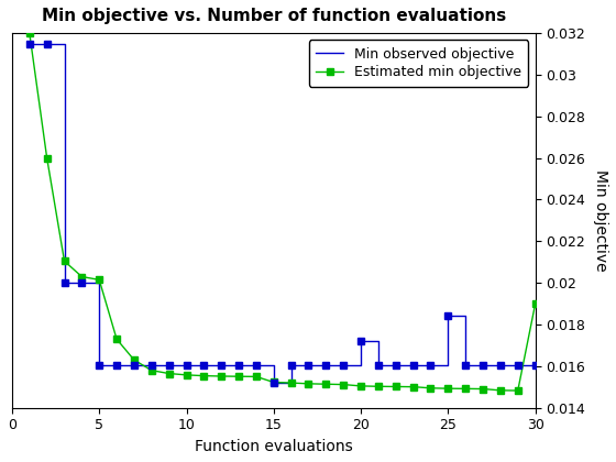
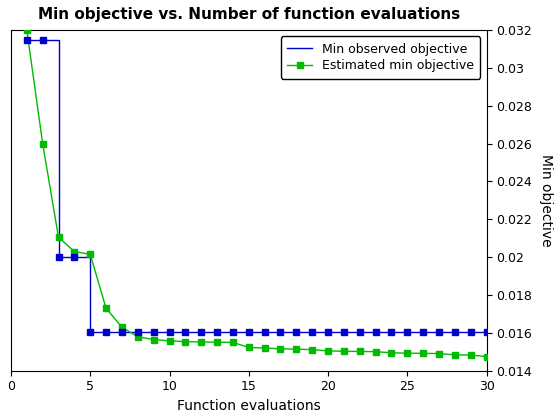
Min observed objective/15: 0.0152 -> 0.0160
Min observed objective/20: 0.0172 -> 0.0160
Min observed objective/25: 0.0184 -> 0.0160
Estimated min objective/30: 0.0190 -> 0.0147
